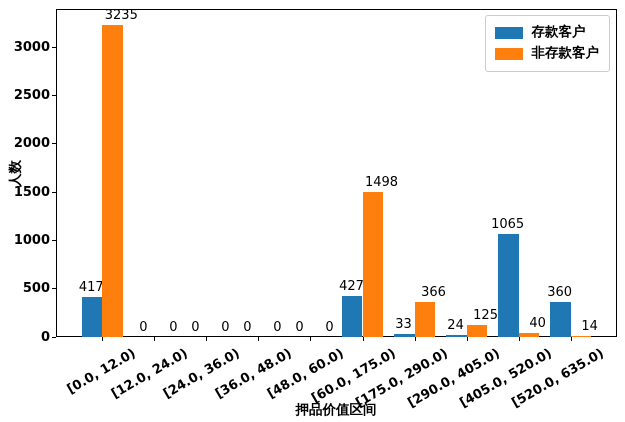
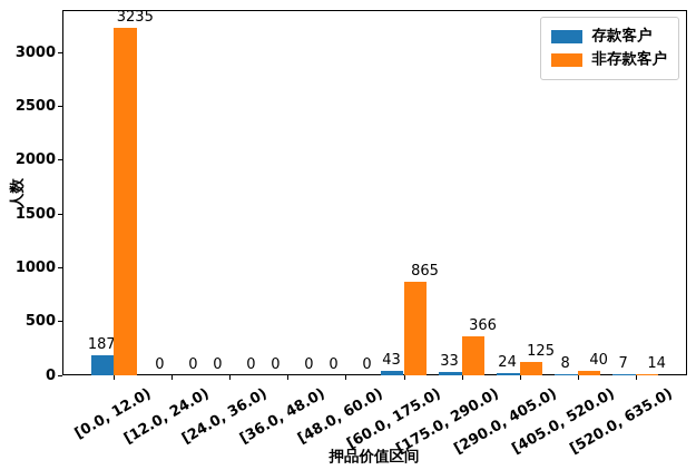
存款客户/[0.0, 12.0): 417 -> 187
存款客户/[60.0, 175.0): 427 -> 43
非存款客户/[60.0, 175.0): 1498 -> 865
存款客户/[405.0, 520.0): 1065 -> 8
存款客户/[520.0, 635.0): 360 -> 7
